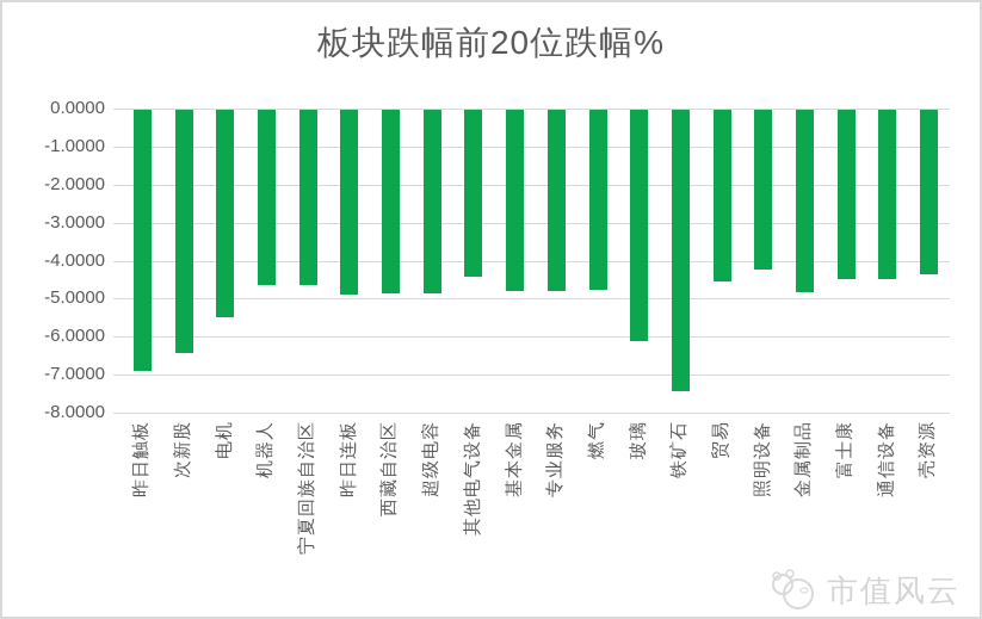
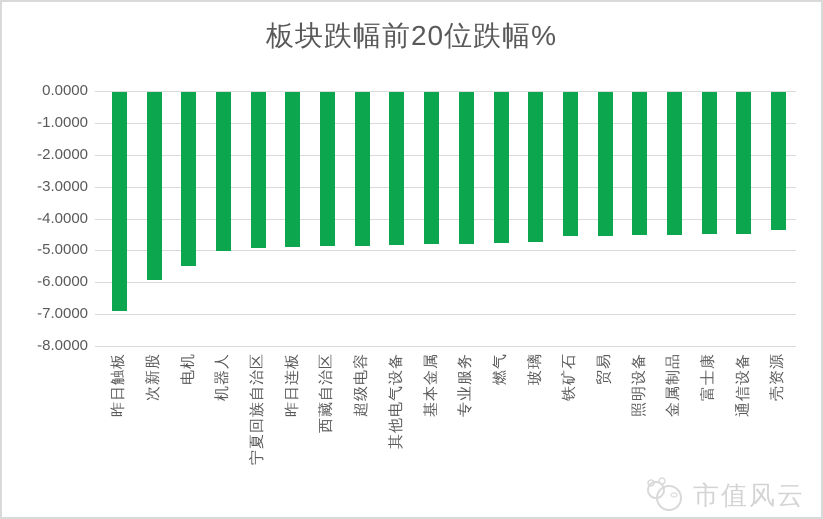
次新股: -6.4 -> -5.9
机器人: -4.6 -> -5.0
宁夏回族自治区: -4.6 -> -4.9
其他电气设备: -4.4 -> -4.8
玻璃: -6.1 -> -4.7
铁矿石: -7.4 -> -4.5
照明设备: -4.2 -> -4.5
金属制品: -4.8 -> -4.5
